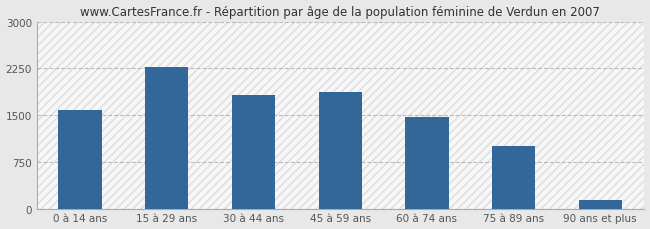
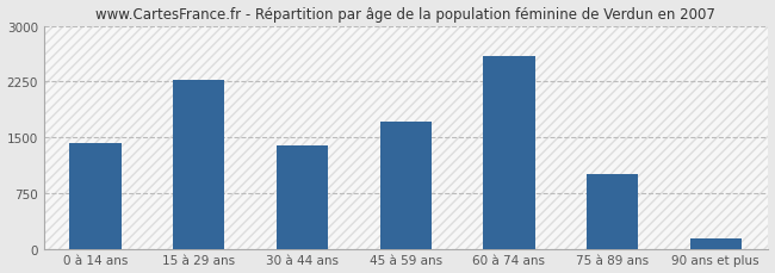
0 à 14 ans: 1580 -> 1420
30 à 44 ans: 1820 -> 1400
45 à 59 ans: 1870 -> 1720
60 à 74 ans: 1480 -> 2600
